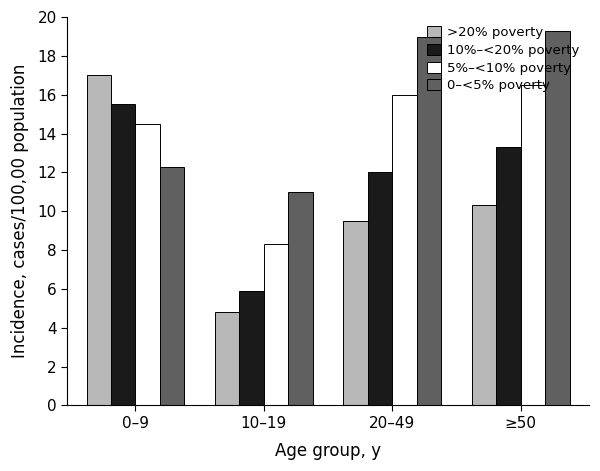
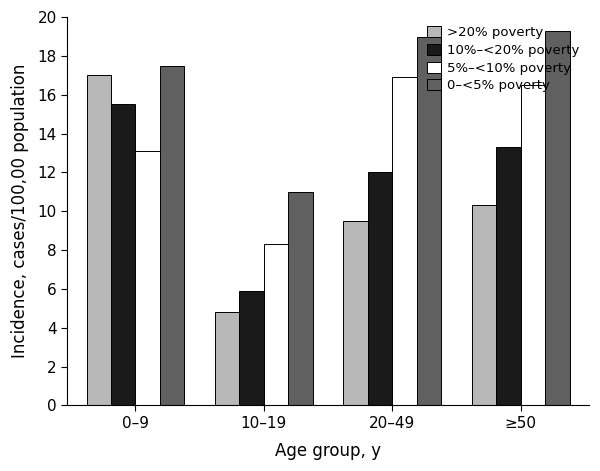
5%–<10% poverty/0–9: 14.5 -> 13.1
0–<5% poverty/0–9: 12.3 -> 17.5
5%–<10% poverty/20–49: 16.0 -> 16.9
